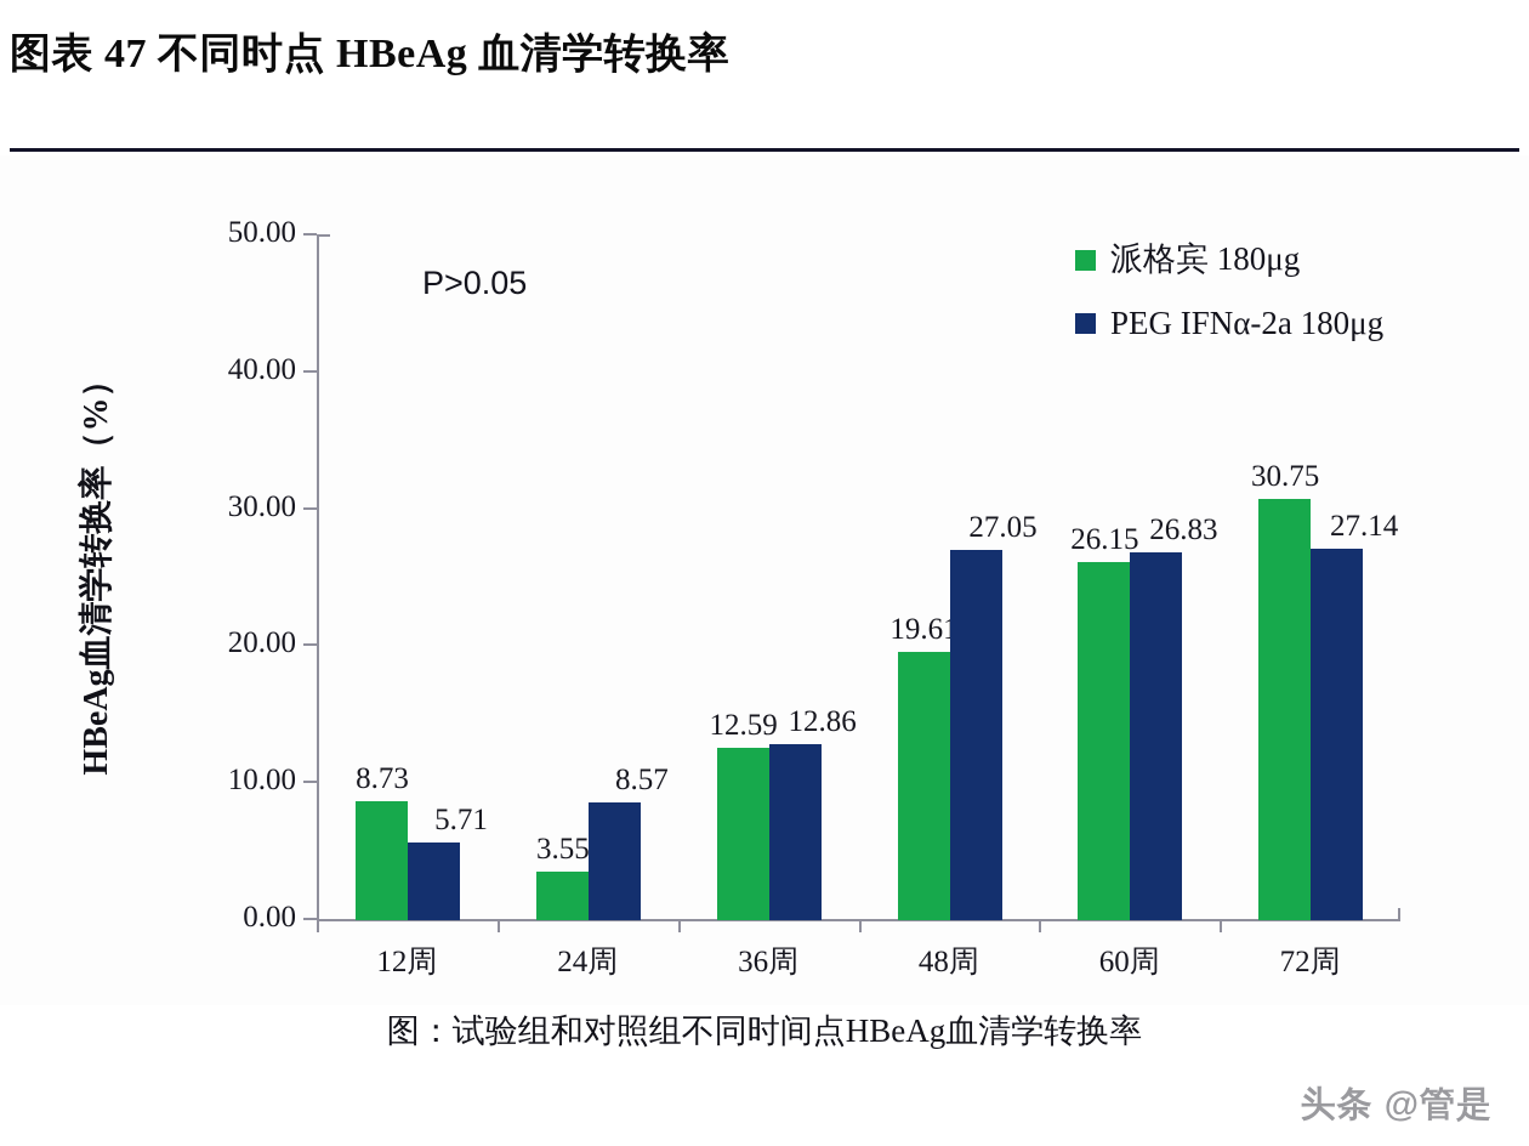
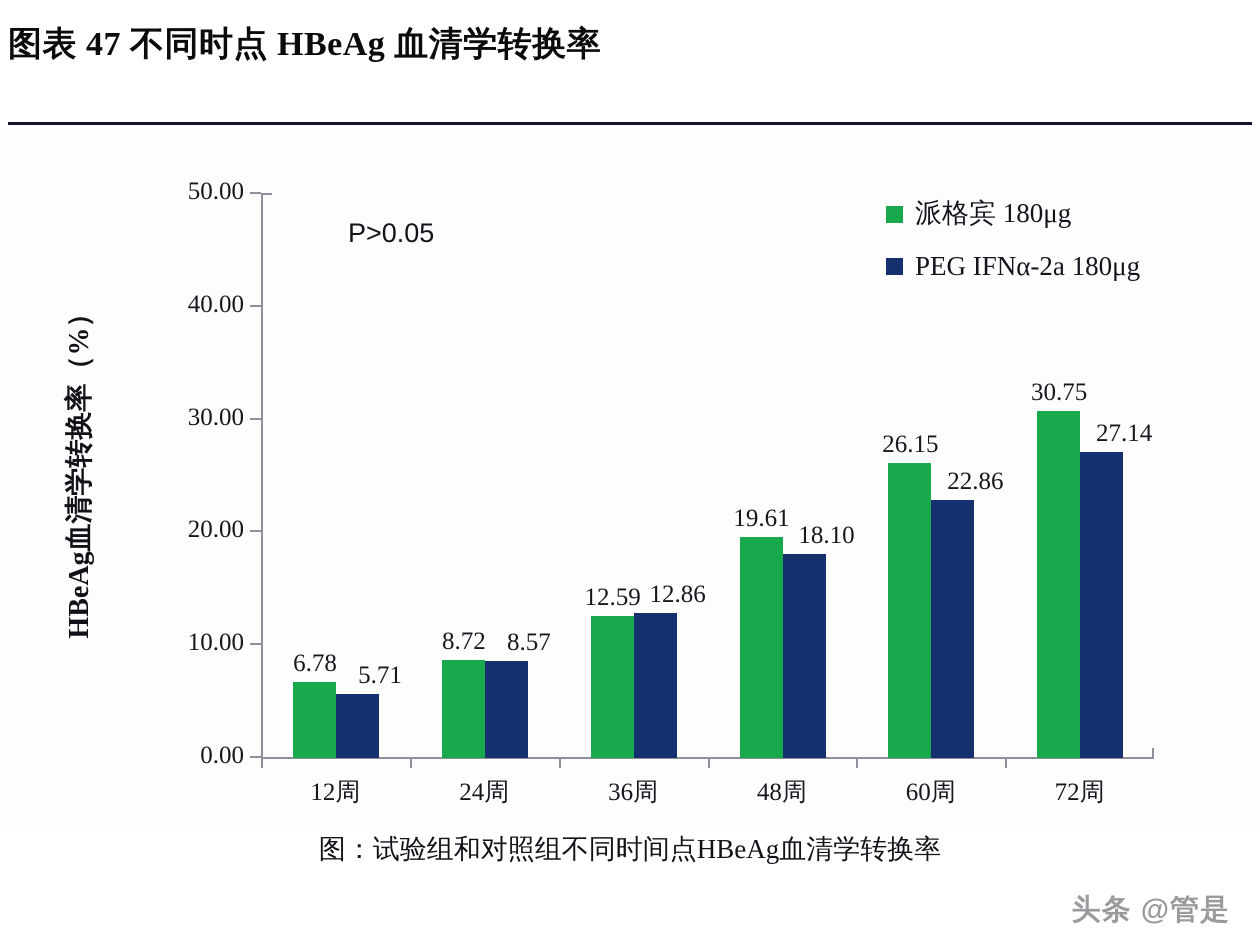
派格宾 180μg/12周: 8.73 -> 6.78
派格宾 180μg/24周: 3.55 -> 8.72
PEG IFNα-2a 180μg/48周: 27.05 -> 18.10
PEG IFNα-2a 180μg/60周: 26.83 -> 22.86
